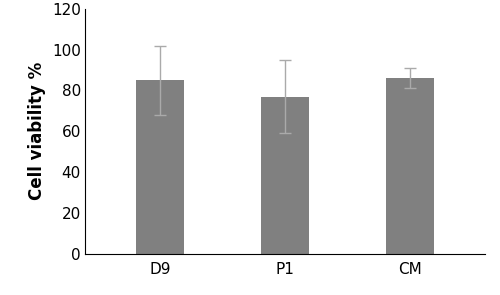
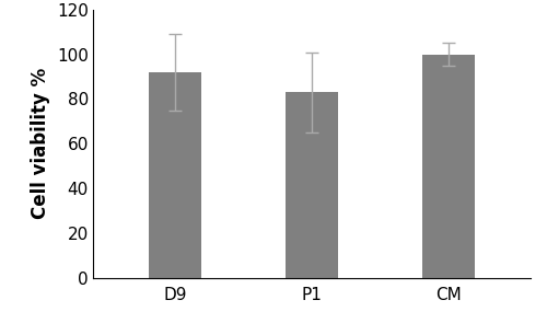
D9: 85 -> 92
P1: 77 -> 83
CM: 86 -> 100
